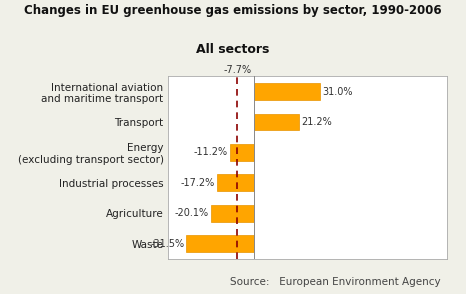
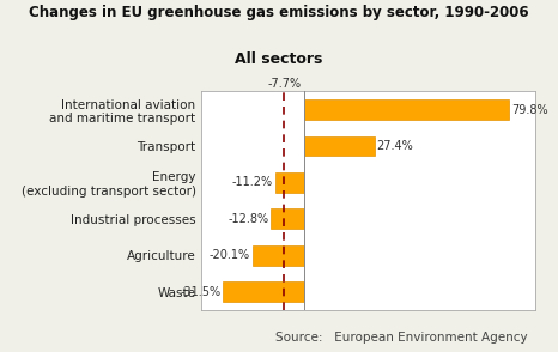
International aviation and maritime transport: 31.0% -> 79.8%
Transport: 21.2% -> 27.4%
Industrial processes: -17.2% -> -12.8%
